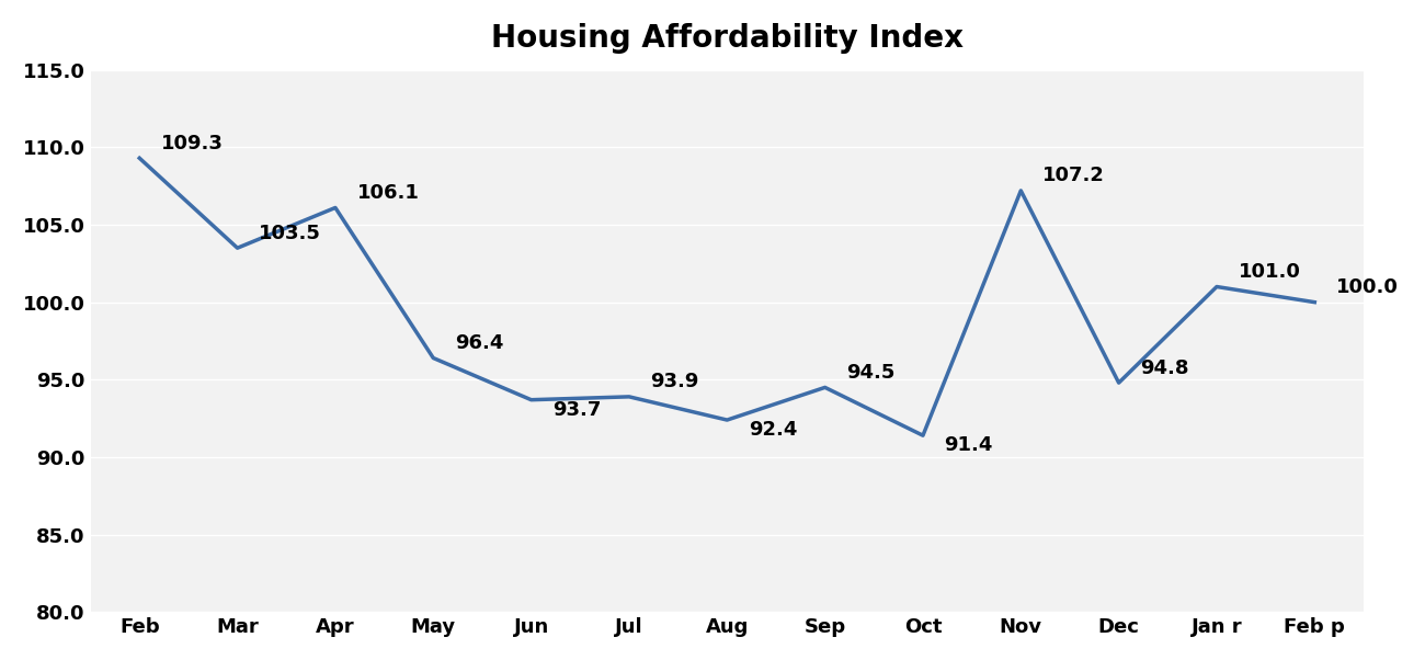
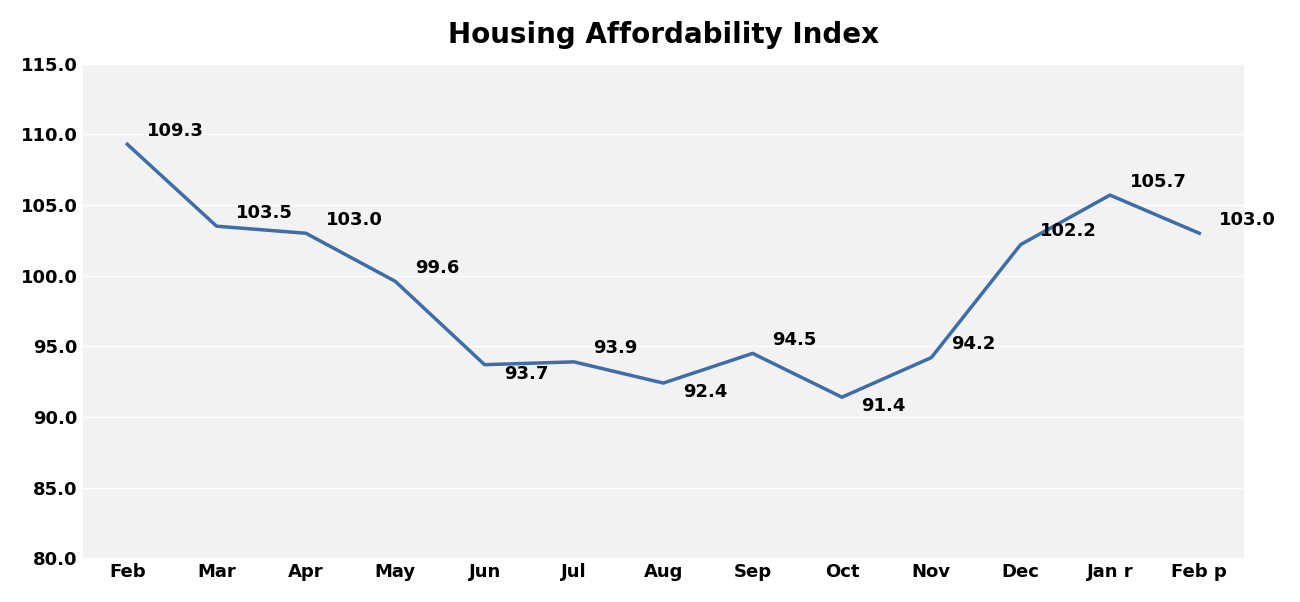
Apr: 106.1 -> 103.0
May: 96.4 -> 99.6
Nov: 107.2 -> 94.2
Dec: 94.8 -> 102.2
Jan r: 101.0 -> 105.7
Feb p: 100.0 -> 103.0
